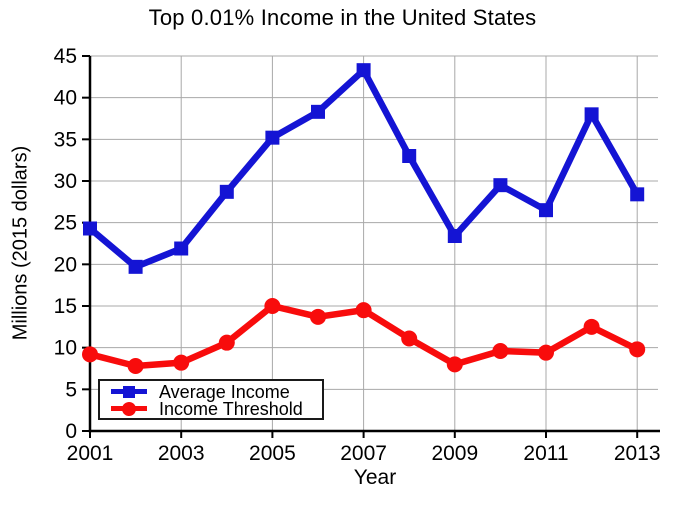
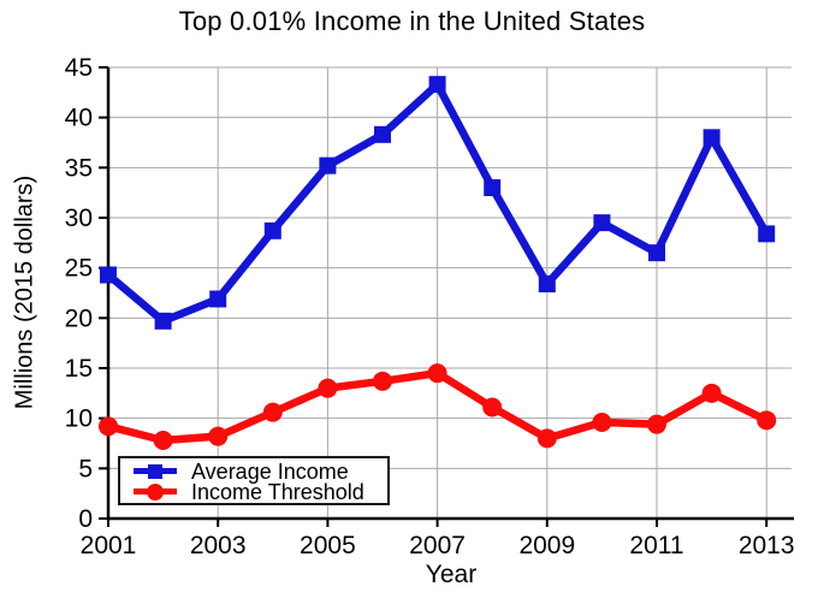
Income Threshold/2005: 15 -> 13
